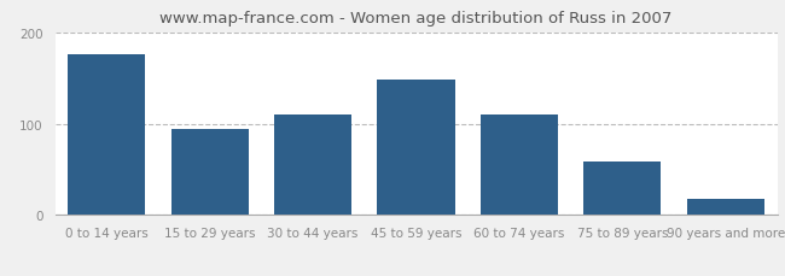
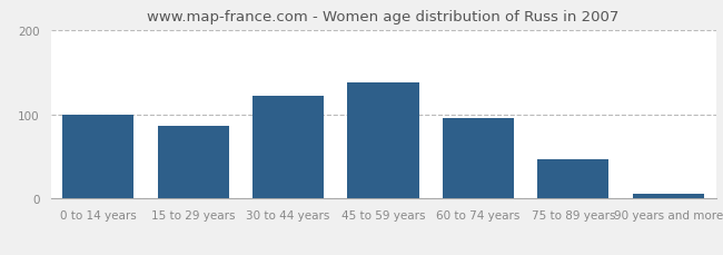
0 to 14 years: 176 -> 100
15 to 29 years: 94 -> 86
30 to 44 years: 110 -> 122
45 to 59 years: 148 -> 137
60 to 74 years: 110 -> 96
75 to 89 years: 58 -> 46
90 years and more: 18 -> 6
